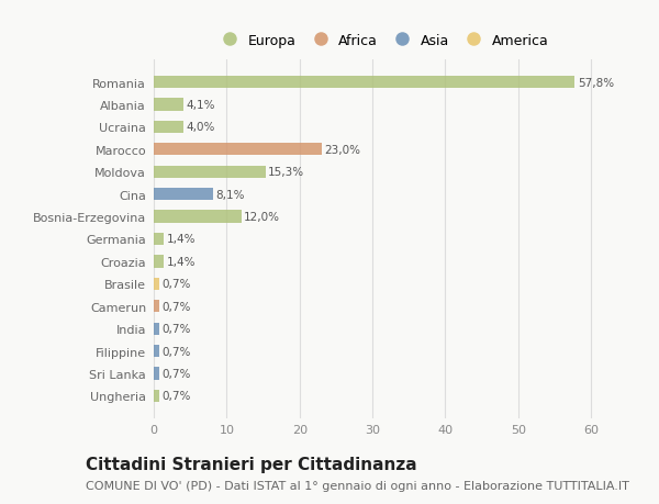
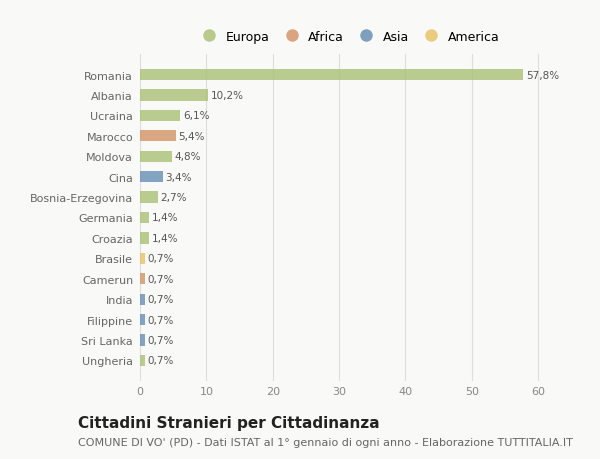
Albania: 4,1% -> 10,2%
Ucraina: 4,0% -> 6,1%
Marocco: 23,0% -> 5,4%
Moldova: 15,3% -> 4,8%
Cina: 8,1% -> 3,4%
Bosnia-Erzegovina: 12,0% -> 2,7%
